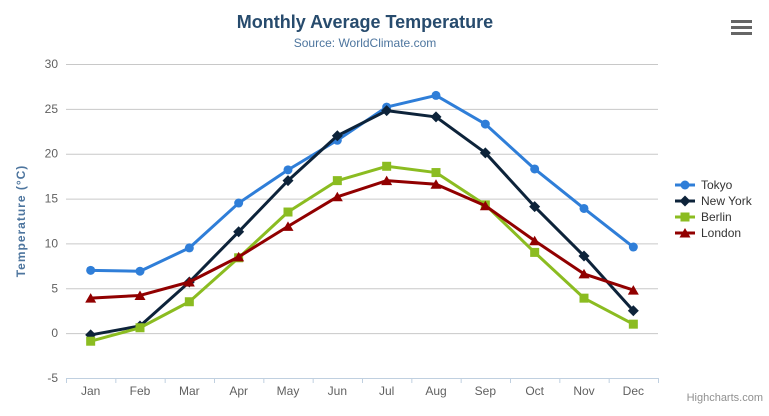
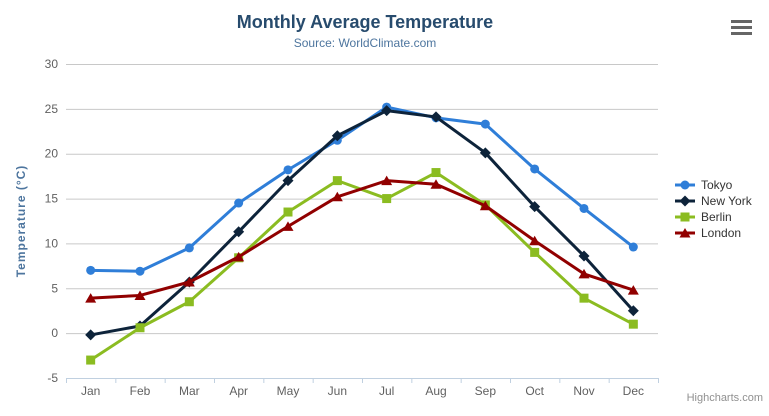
Berlin/Jan: -1 -> -3
Berlin/Jul: 19 -> 15
Tokyo/Aug: 26 -> 24
